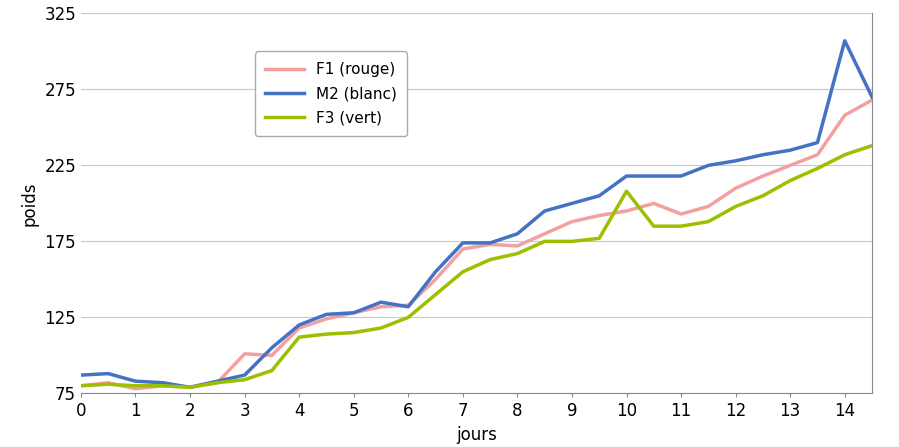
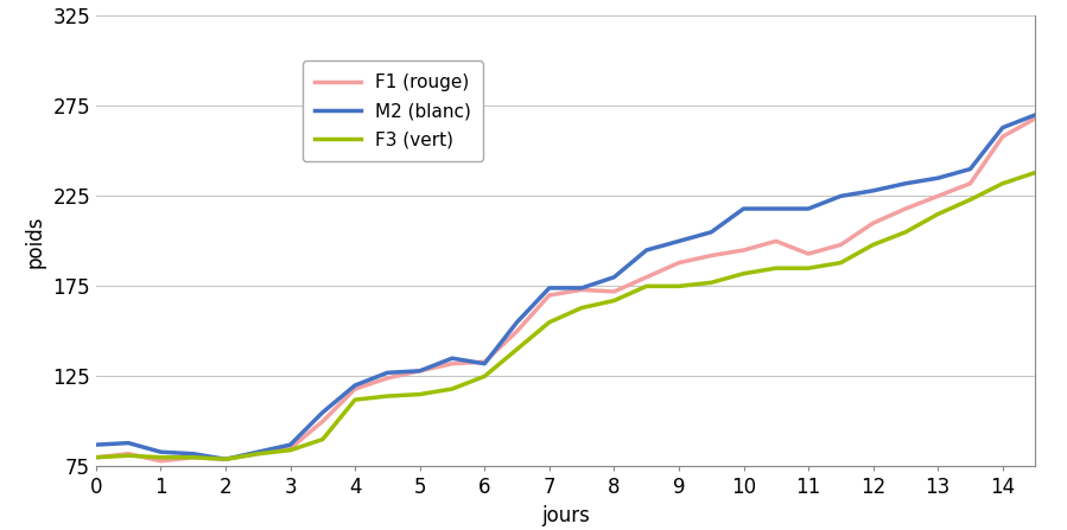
F1 (rouge)/3: 101 -> 85
F3 (vert)/10: 208 -> 182
M2 (blanc)/14: 307 -> 263
